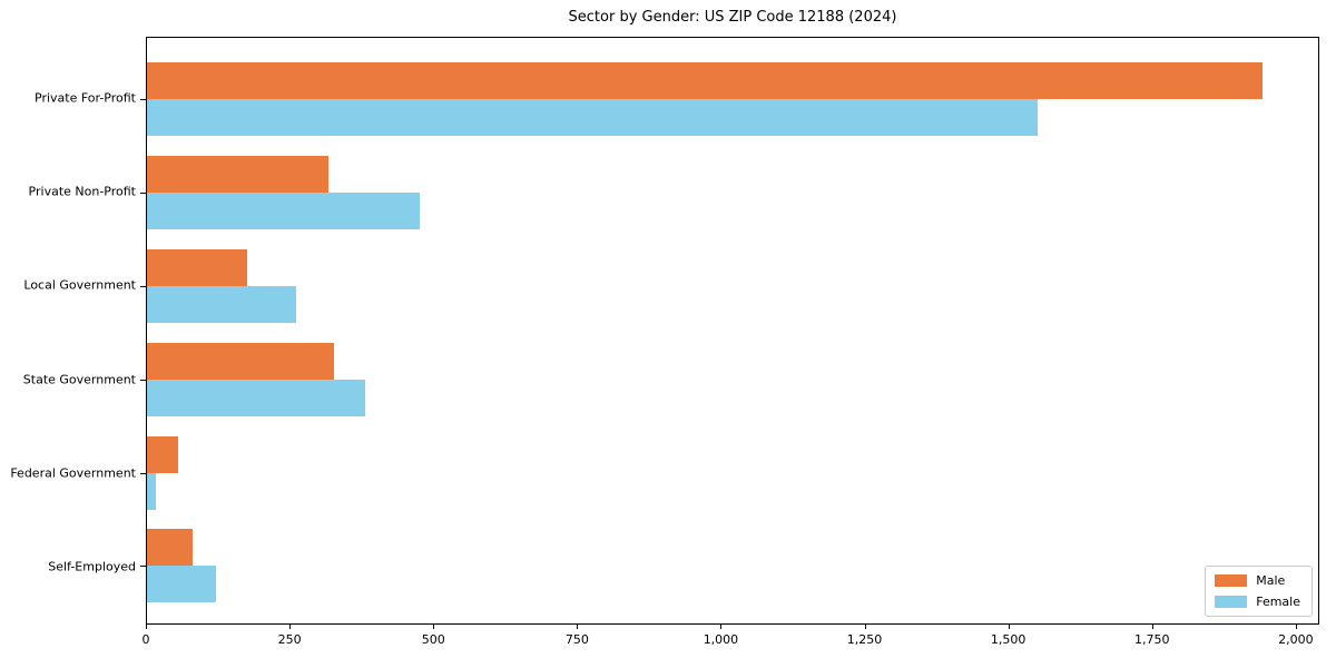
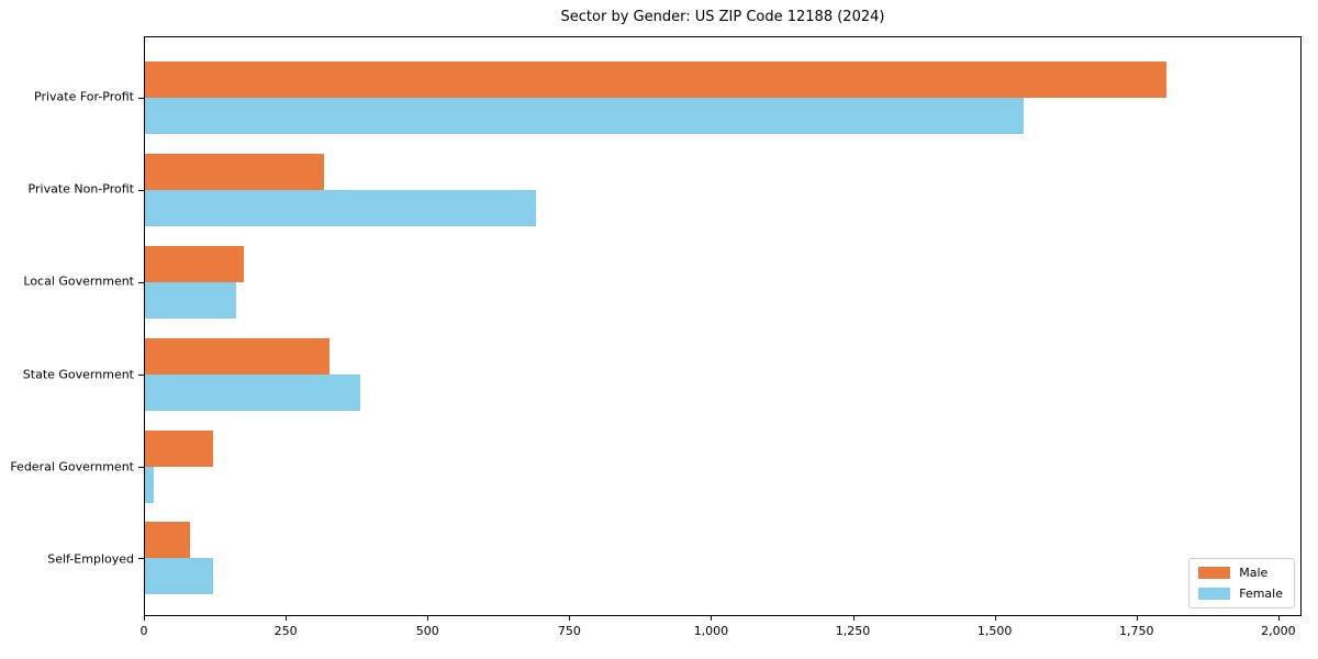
Male/Private For-Profit: 1940 -> 1800
Female/Private Non-Profit: 480 -> 690
Female/Local Government: 260 -> 160
Male/Federal Government: 60 -> 120
